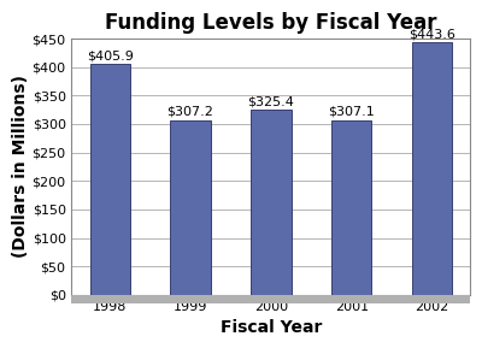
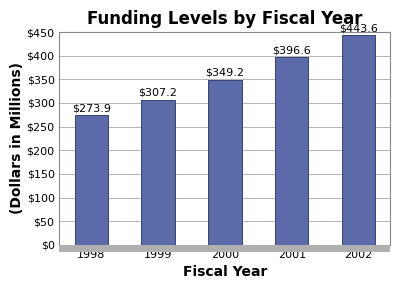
1998: $405.9 -> $273.9
2000: $325.4 -> $349.2
2001: $307.1 -> $396.6
